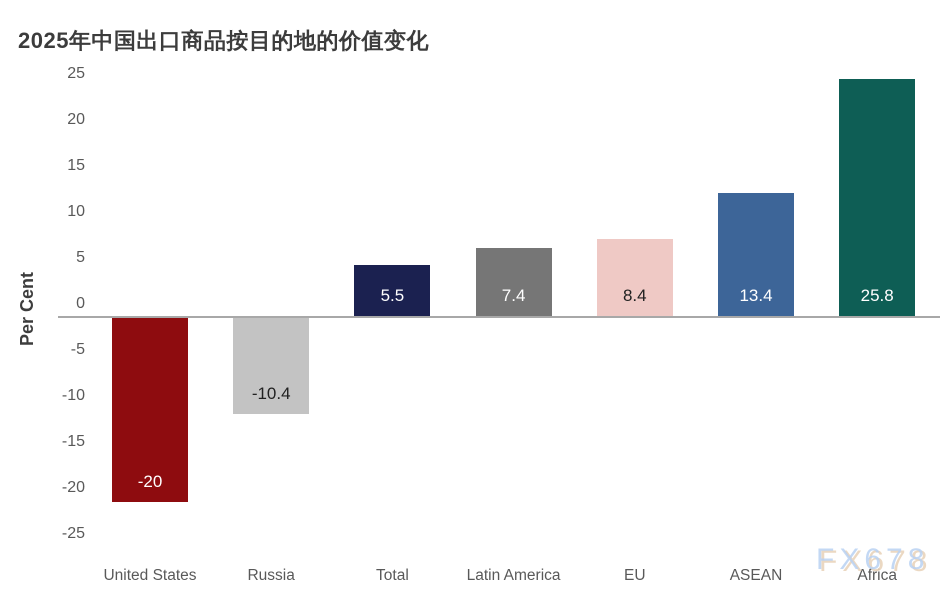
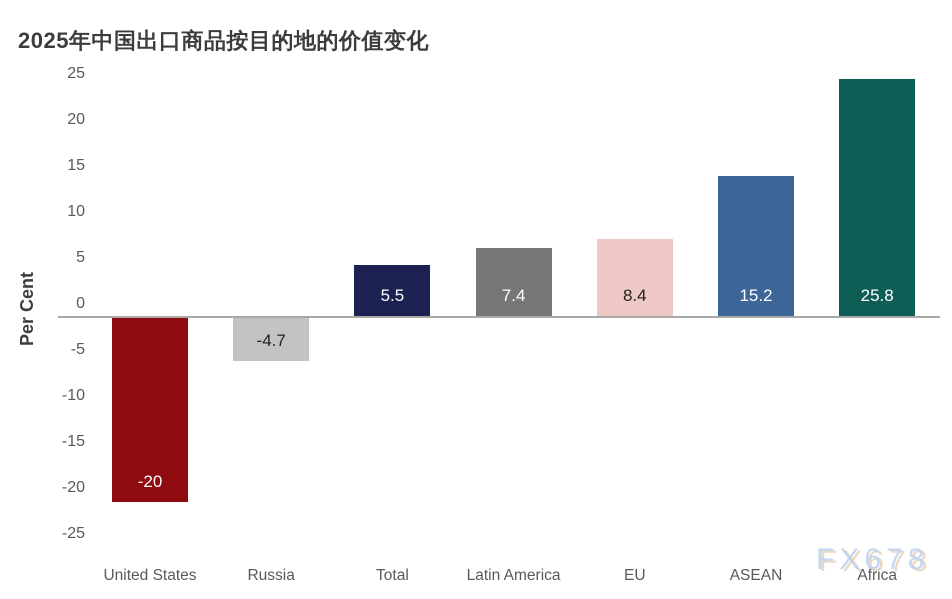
Russia: -10.4 -> -4.7
ASEAN: 13.4 -> 15.2
